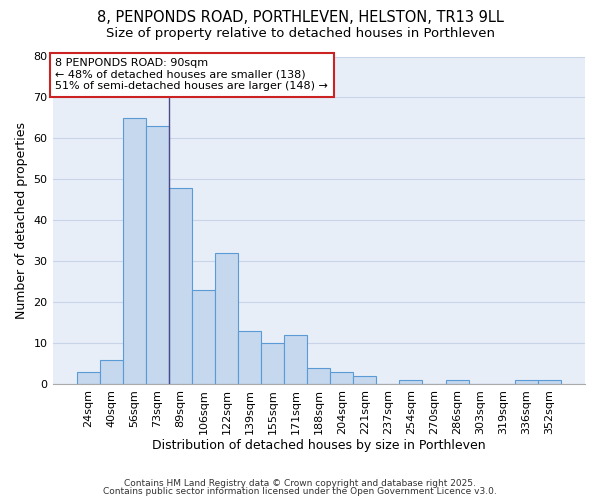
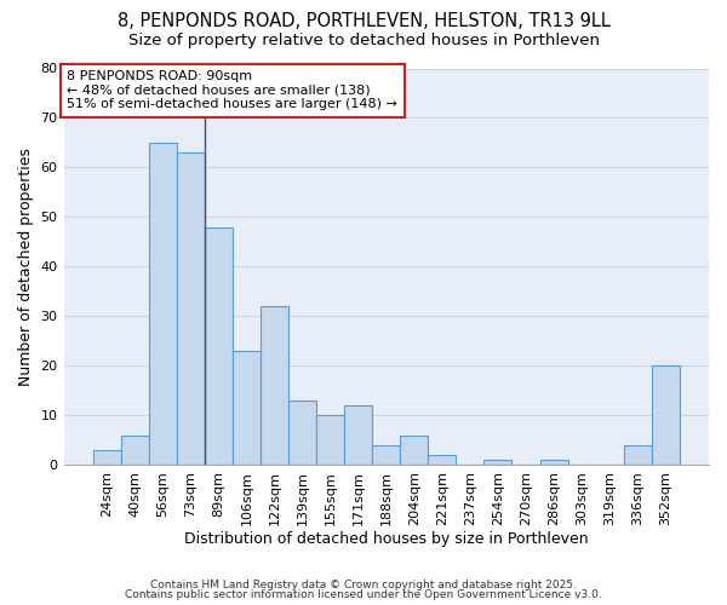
204sqm: 3 -> 6
336sqm: 1 -> 4
352sqm: 1 -> 20
